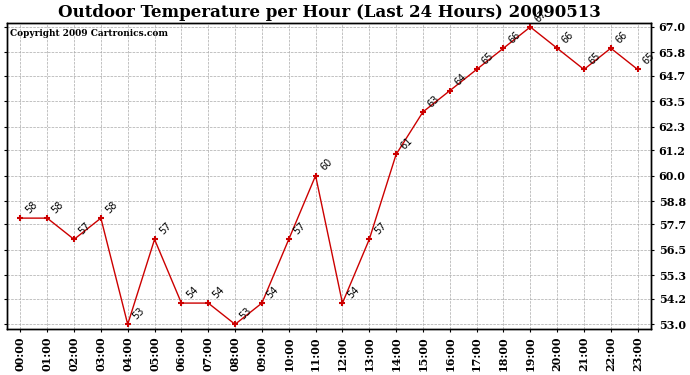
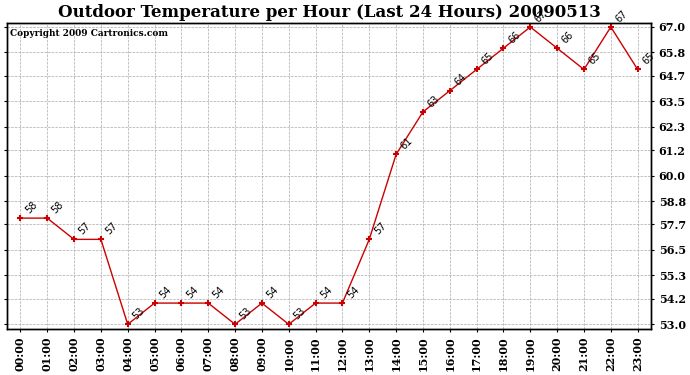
03:00: 58 -> 57
05:00: 57 -> 54
10:00: 57 -> 53
11:00: 60 -> 54
22:00: 66 -> 67
